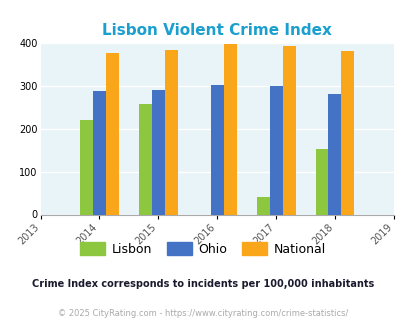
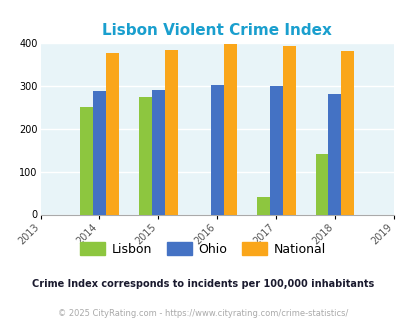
Lisbon/2014: 220 -> 250
Lisbon/2015: 258 -> 275
Lisbon/2018: 153 -> 140
